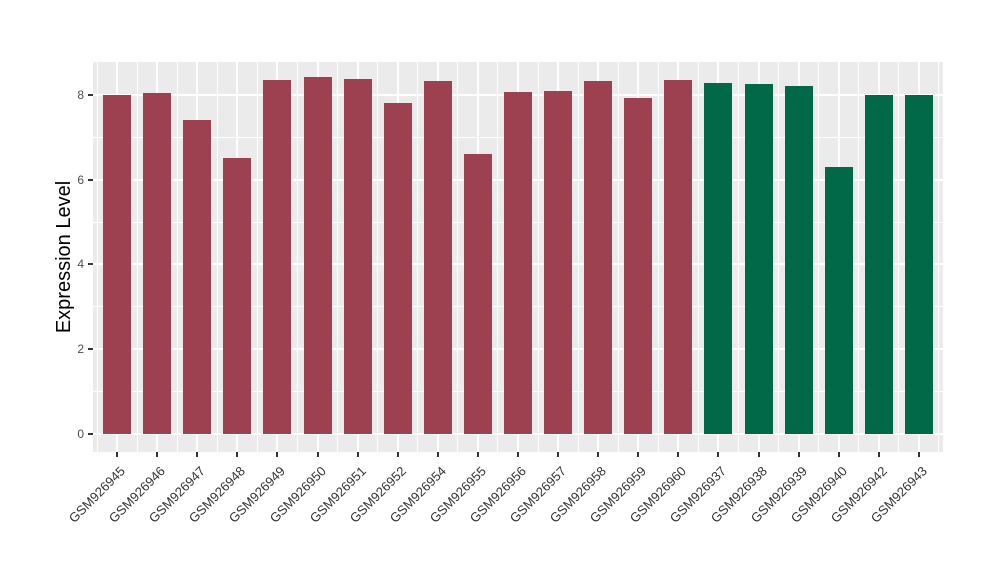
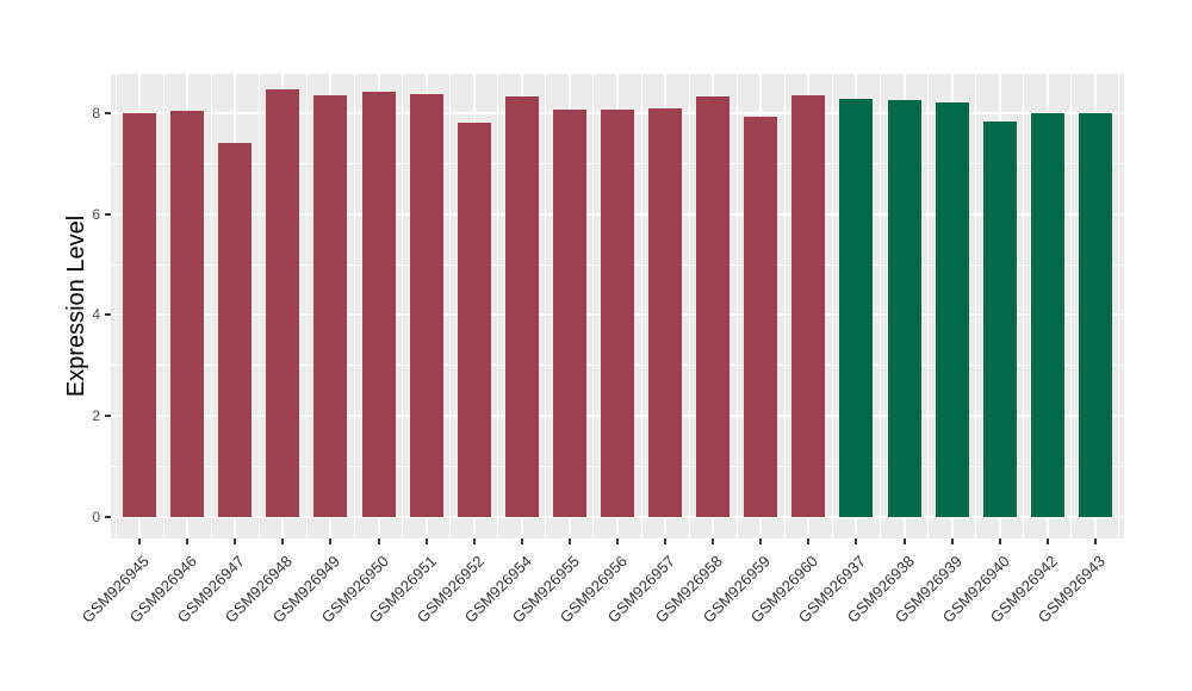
GSM926948: 6.5 -> 8.5
GSM926955: 6.6 -> 8.1
GSM926940: 6.3 -> 7.8
